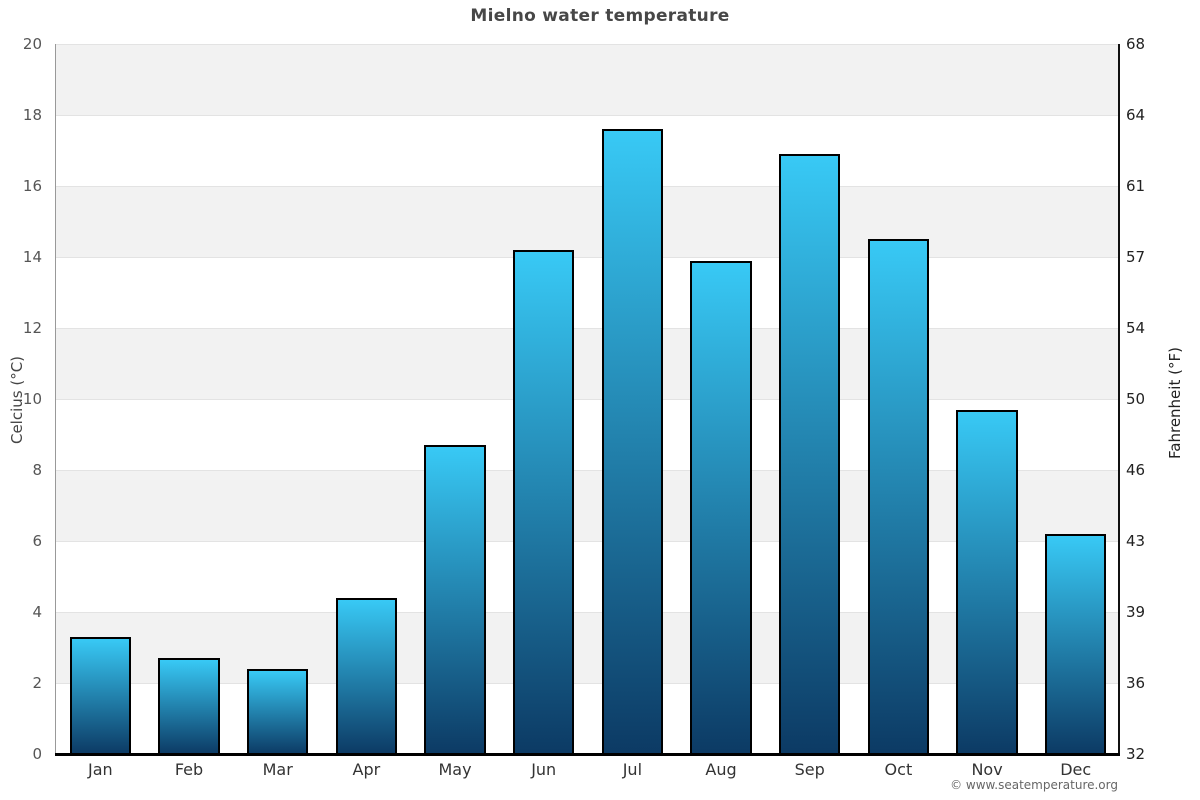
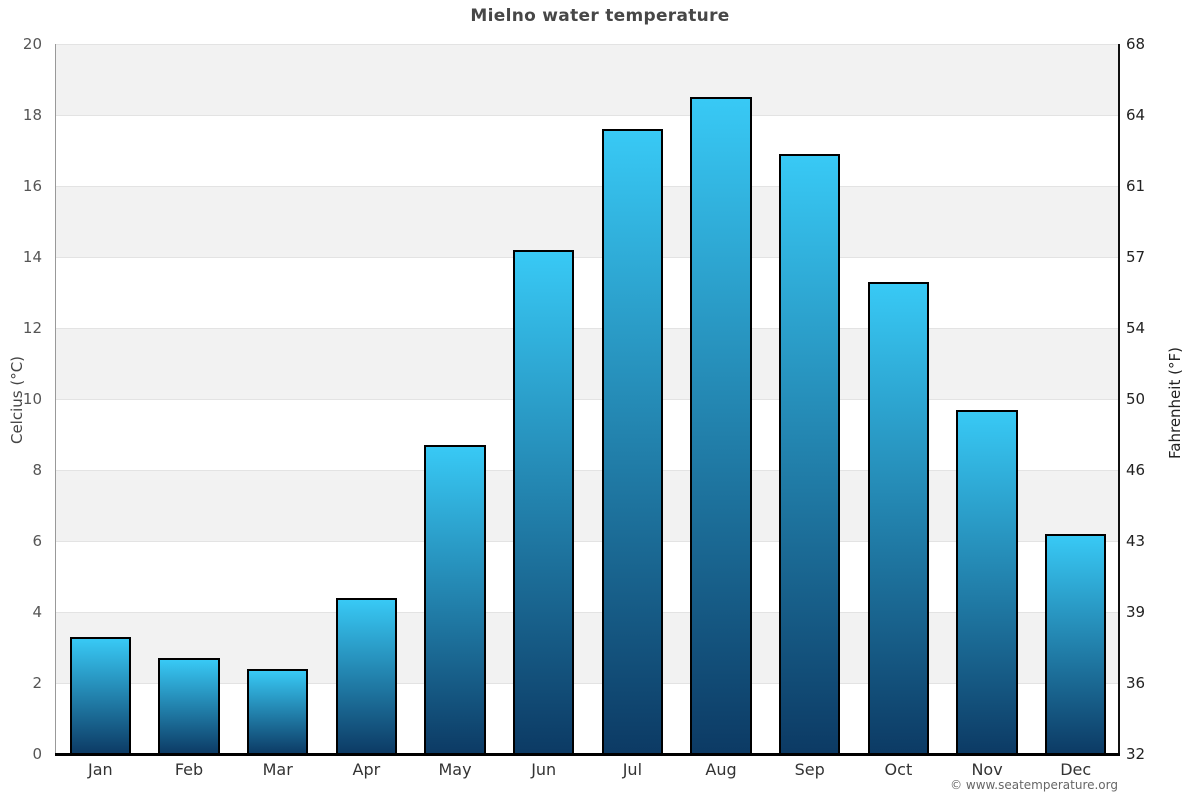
Aug: 13.9 -> 18.5
Oct: 14.5 -> 13.3
